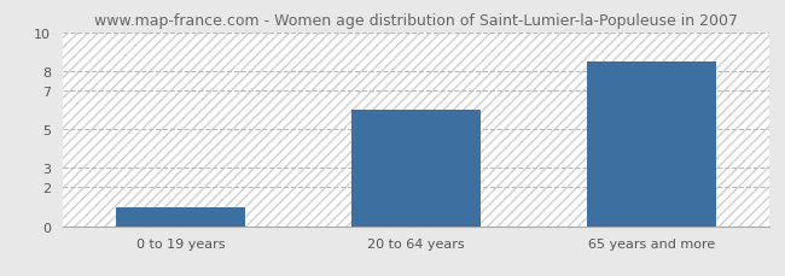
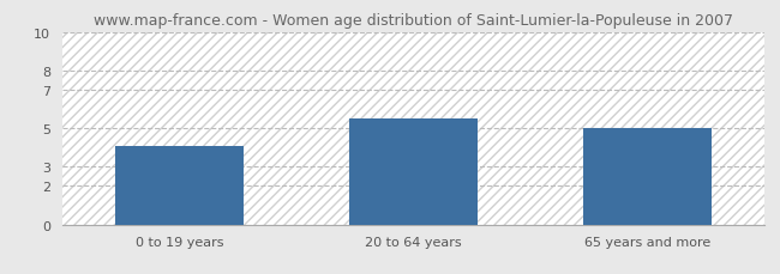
0 to 19 years: 1.0 -> 4.1
20 to 64 years: 6.0 -> 5.5
65 years and more: 8.5 -> 5.0
